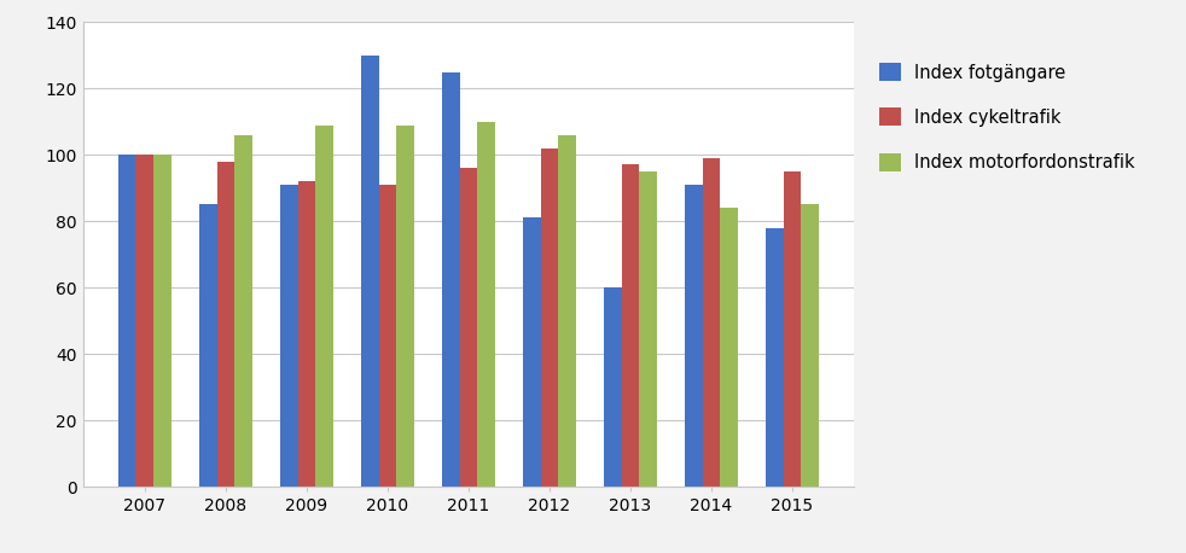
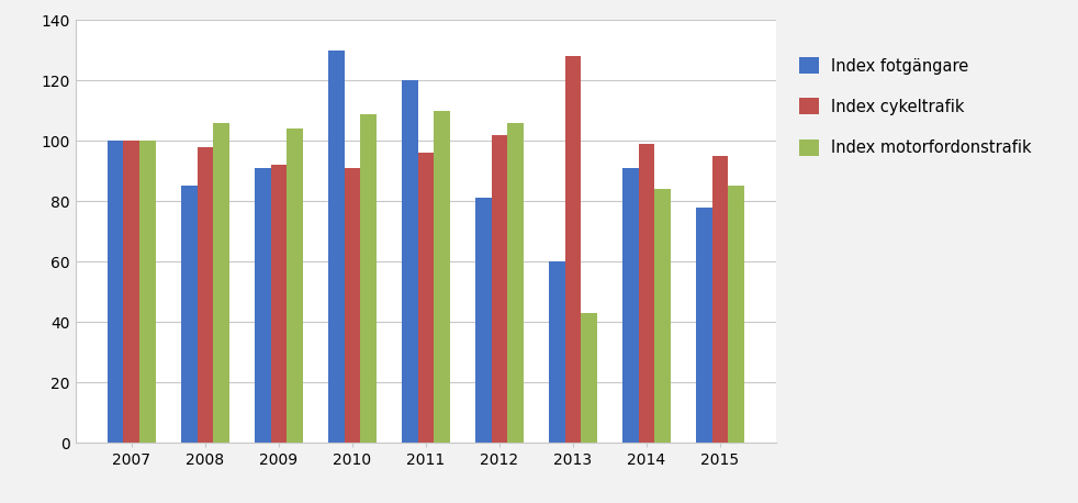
Index motorfordonstrafik/2009: 109 -> 104
Index fotgängare/2011: 125 -> 120
Index cykeltrafik/2013: 97 -> 128
Index motorfordonstrafik/2013: 95 -> 43
